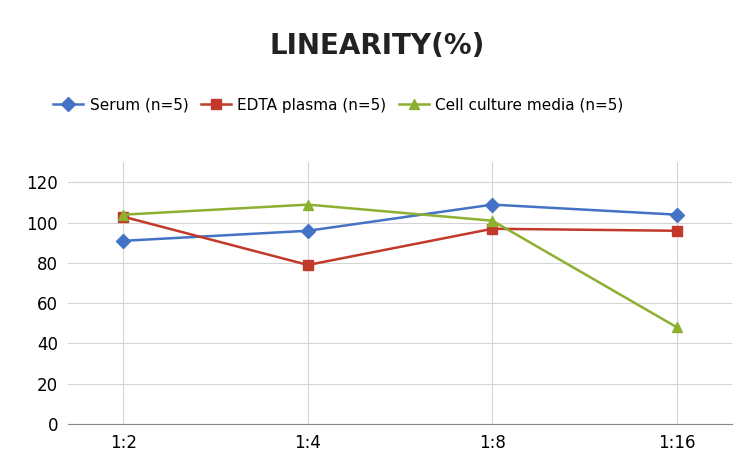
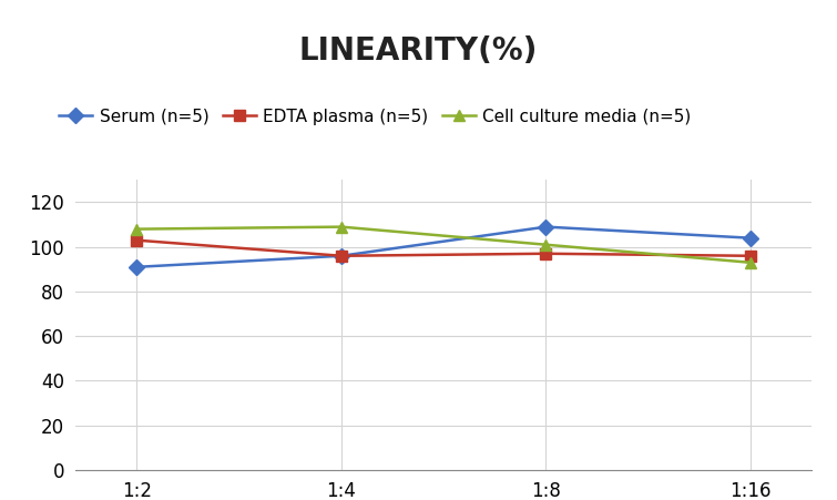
Cell culture media (n=5)/1:2: 104 -> 108
EDTA plasma (n=5)/1:4: 79 -> 96
Cell culture media (n=5)/1:16: 48 -> 93
